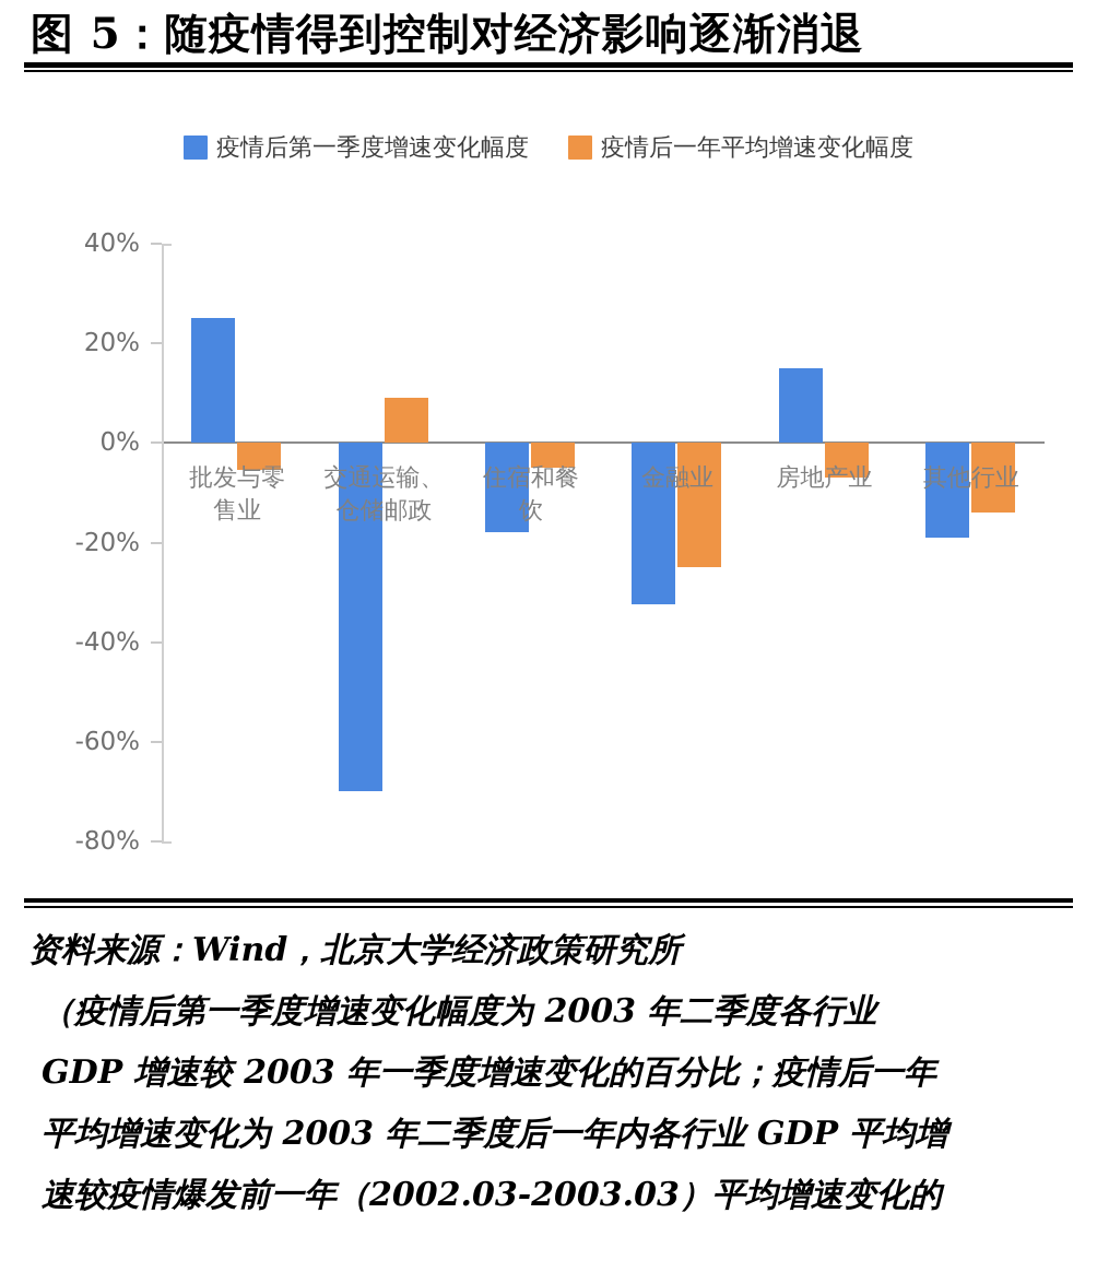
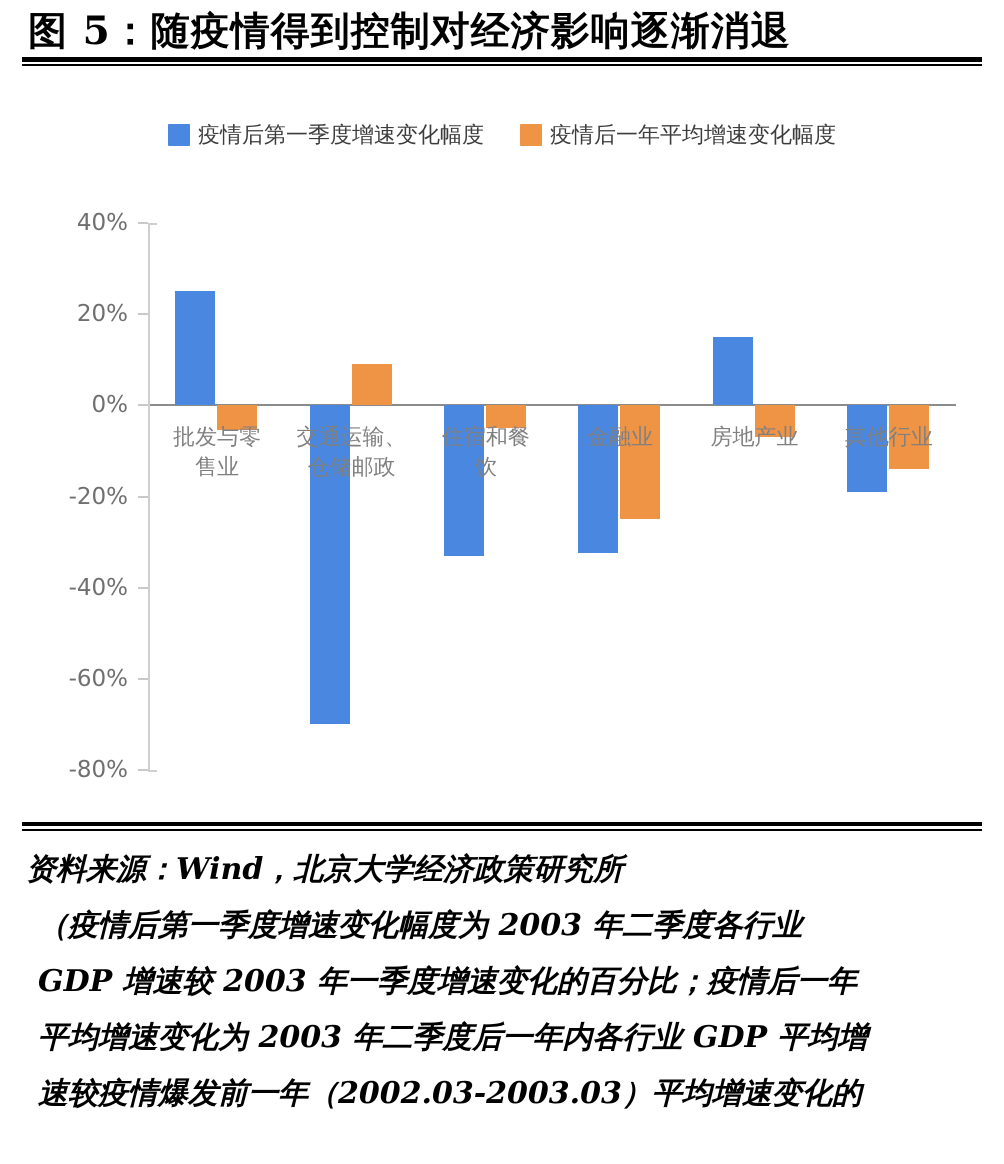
疫情后第一季度增速变化幅度/住宿和餐饮: -18% -> -33%
